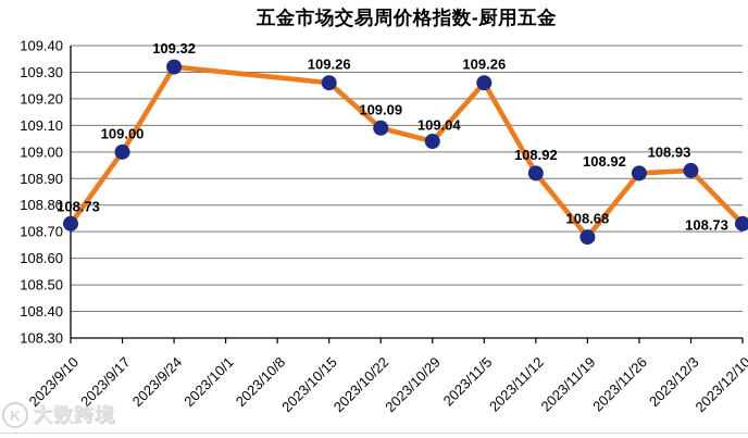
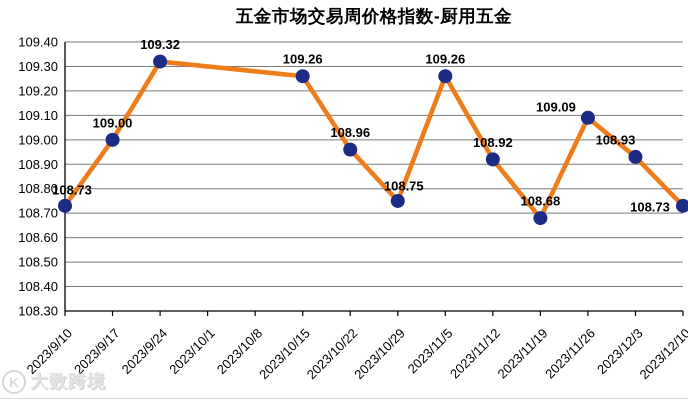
2023/10/22: 109.09 -> 108.96
2023/10/29: 109.04 -> 108.75
2023/11/26: 108.92 -> 109.09
